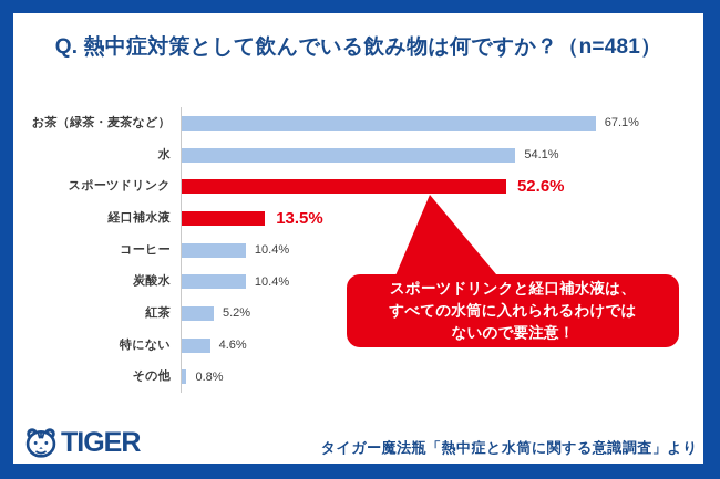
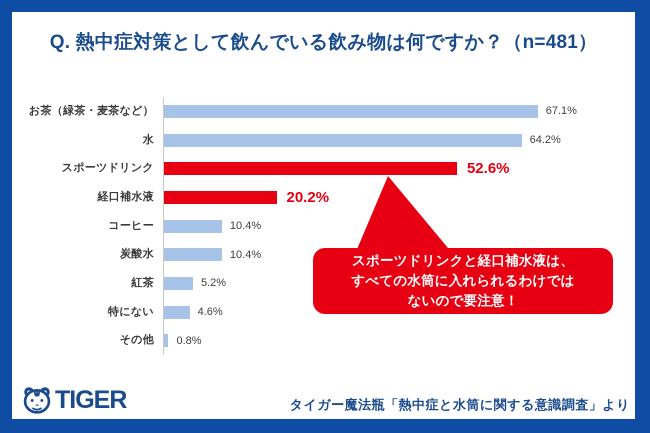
水: 54.1% -> 64.2%
経口補水液: 13.5% -> 20.2%
